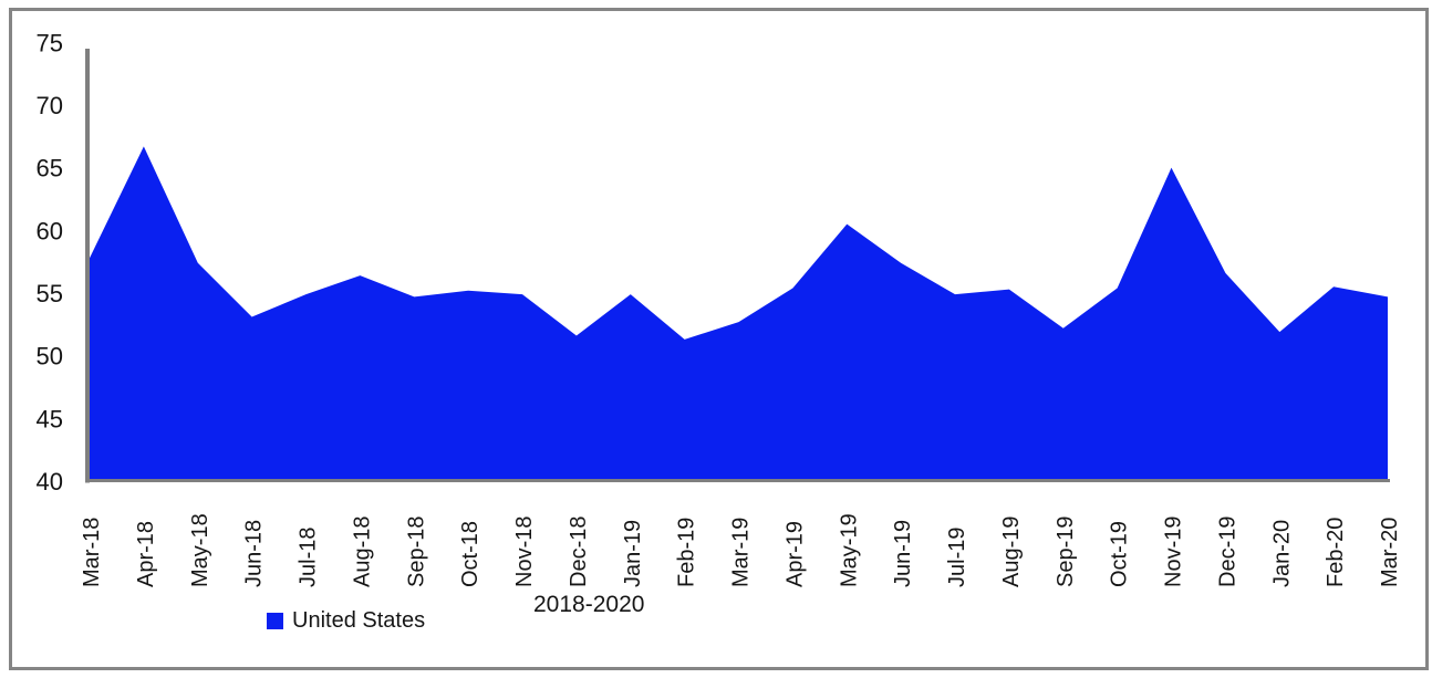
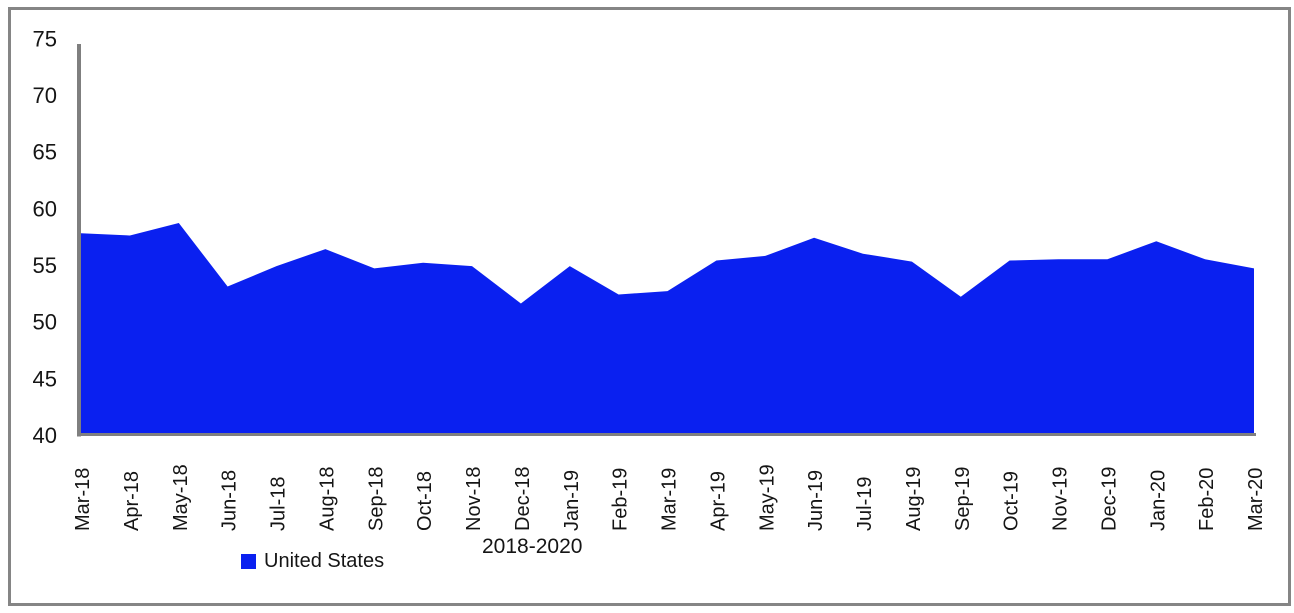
Apr-18: 66.7 -> 57.6
May-18: 57.4 -> 58.7
Feb-19: 51.3 -> 52.4
May-19: 60.5 -> 55.8
Jul-19: 54.9 -> 56.0
Nov-19: 65.0 -> 55.5
Dec-19: 56.6 -> 55.5
Jan-20: 51.9 -> 57.1
